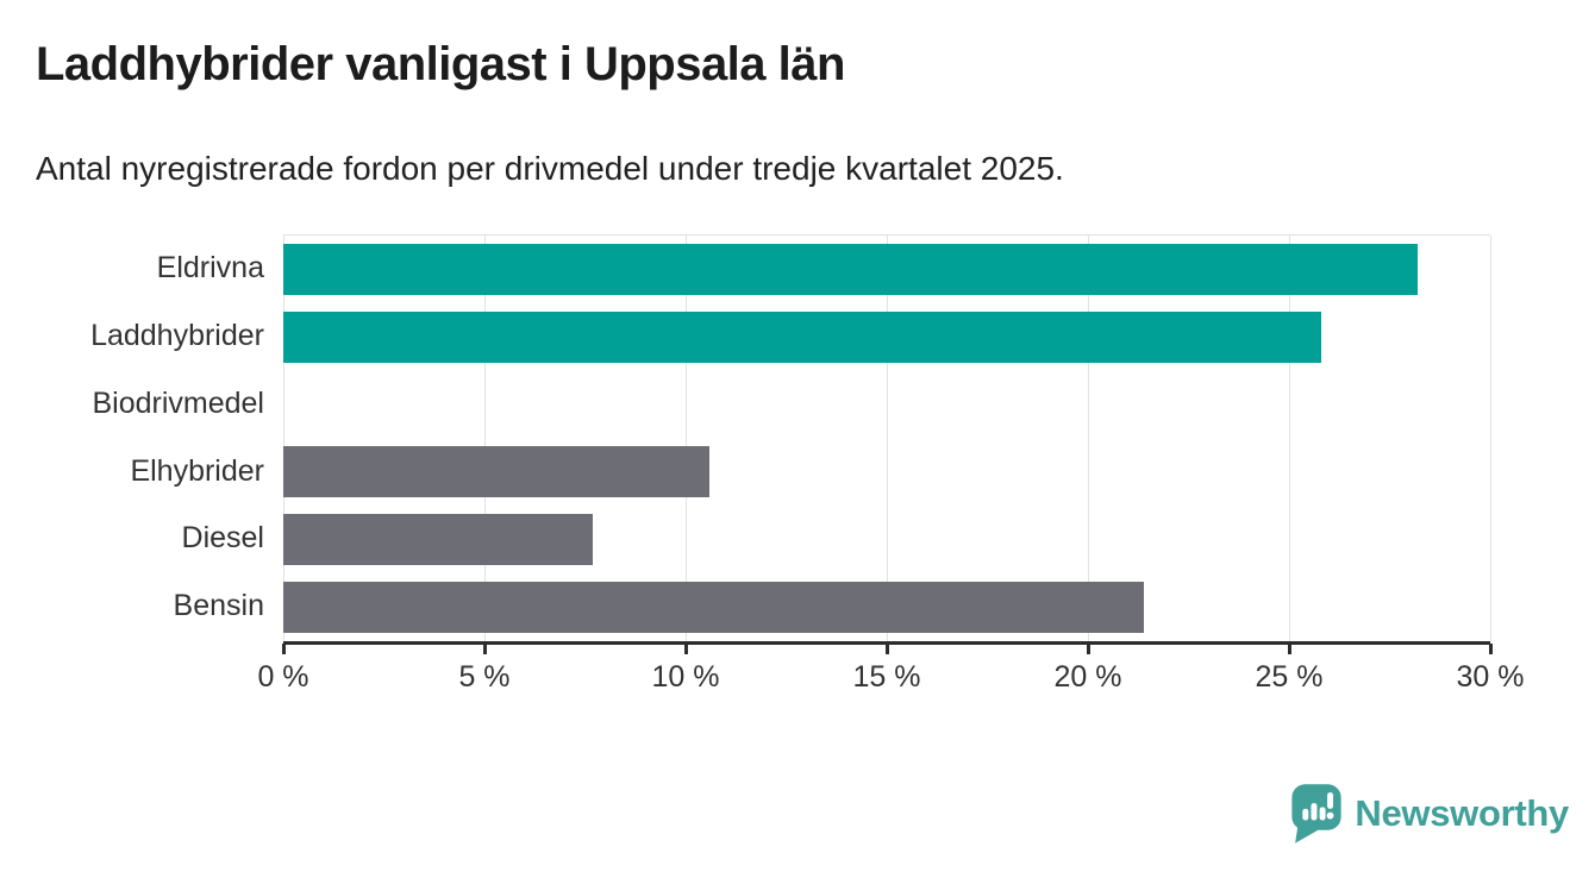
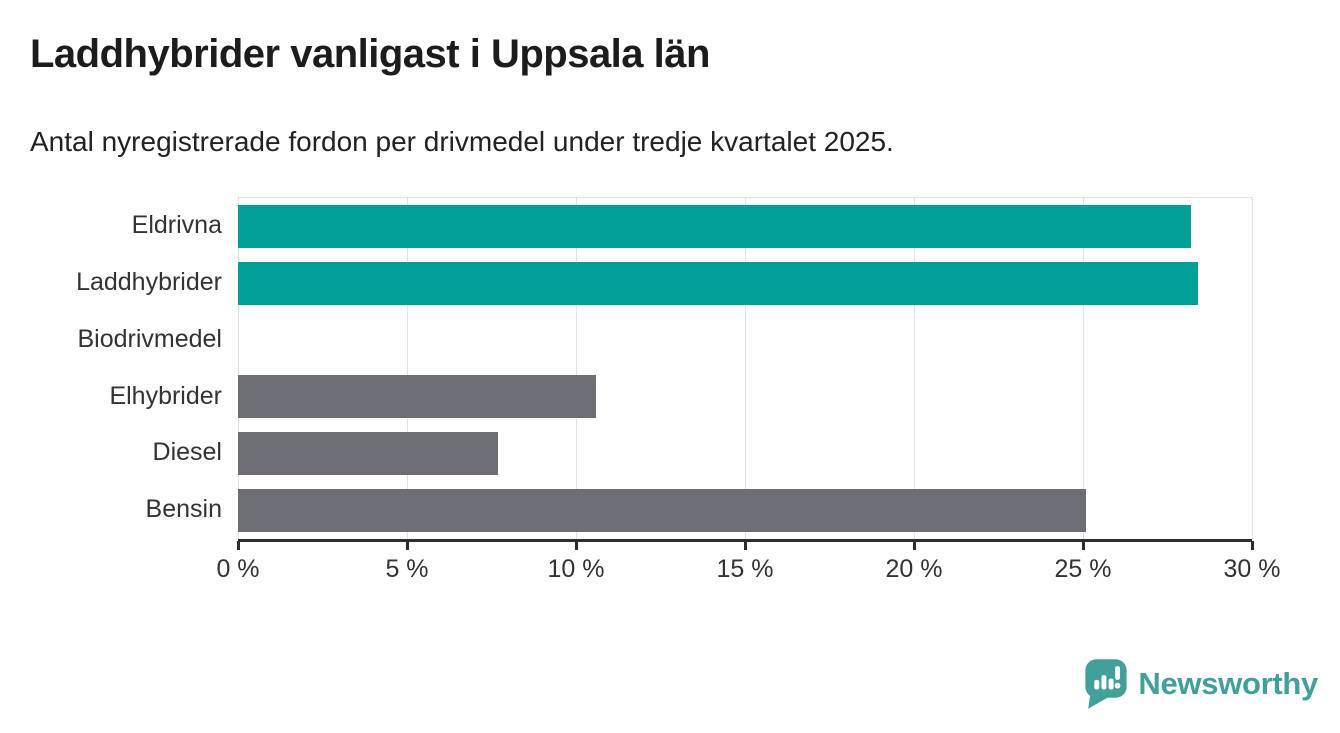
Laddhybrider: 25.8% -> 28.4%
Bensin: 21.4% -> 25.1%
